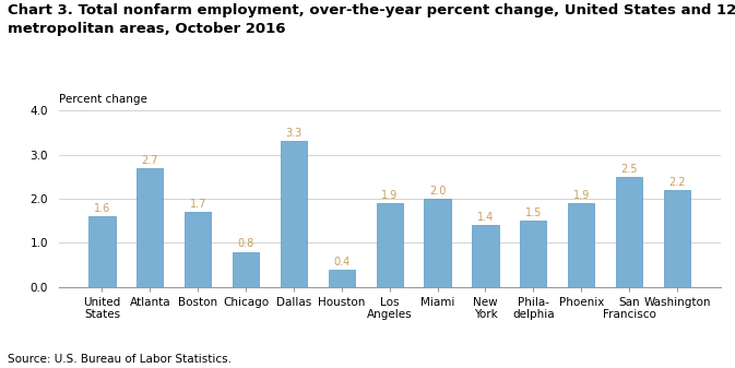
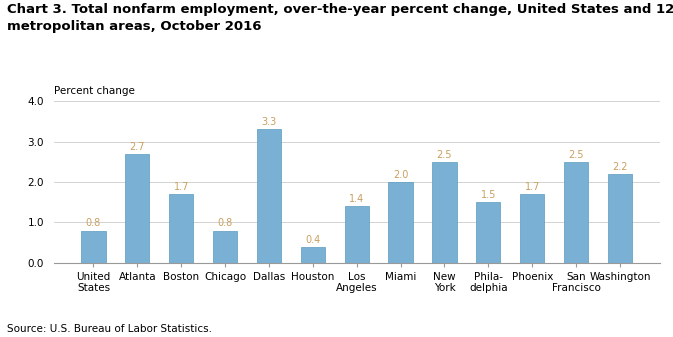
United States: 1.6 -> 0.8
Los Angeles: 1.9 -> 1.4
New York: 1.4 -> 2.5
Phoenix: 1.9 -> 1.7
